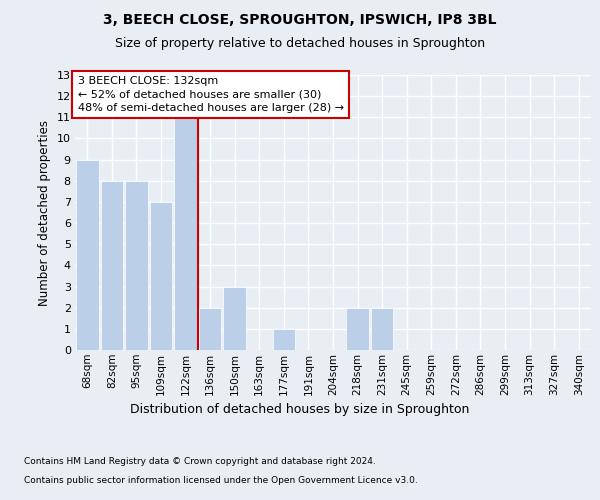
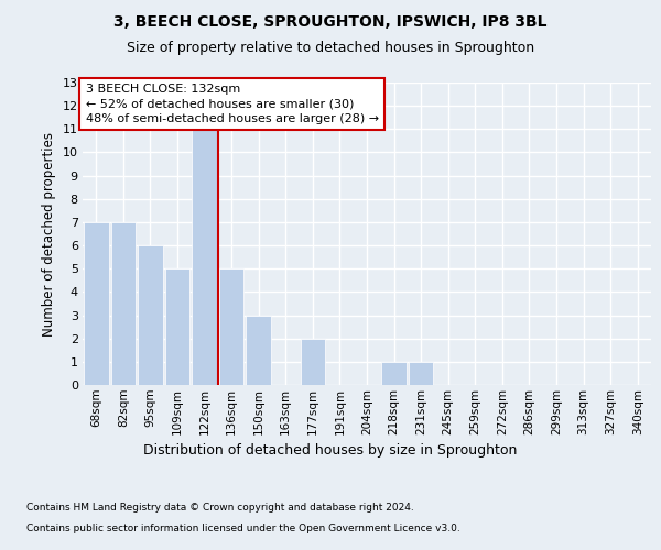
68sqm: 9 -> 7
82sqm: 8 -> 7
95sqm: 8 -> 6
109sqm: 7 -> 5
136sqm: 2 -> 5
177sqm: 1 -> 2
218sqm: 2 -> 1
231sqm: 2 -> 1
